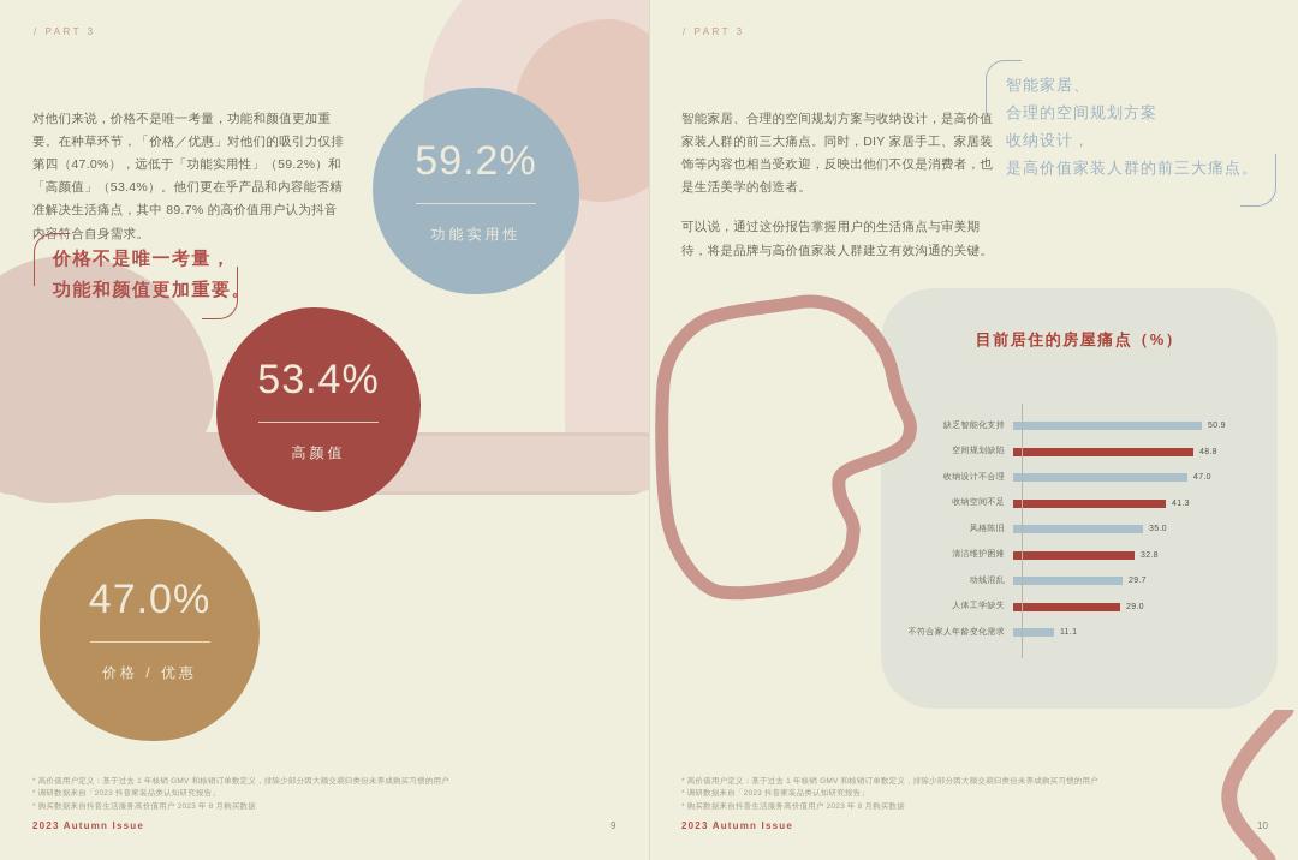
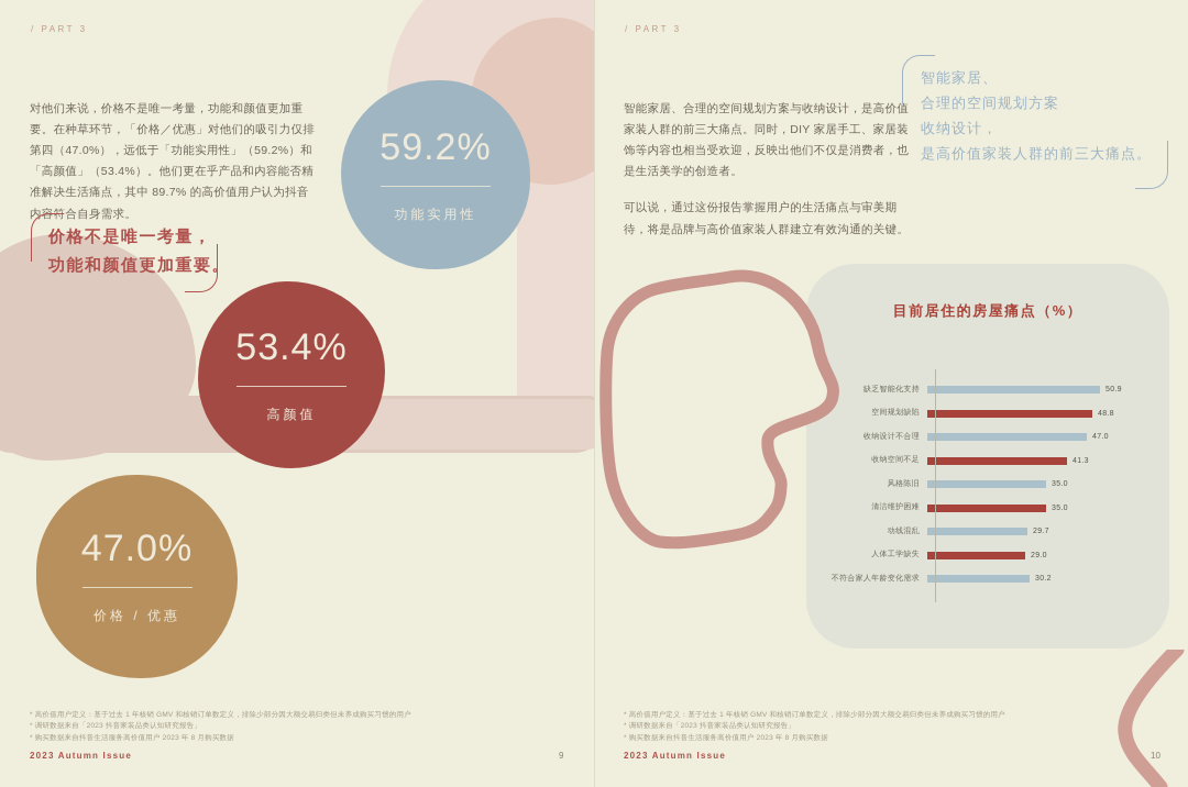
清洁维护困难: 32.8 -> 35.0
不符合家人年龄变化需求: 11.1 -> 30.2
